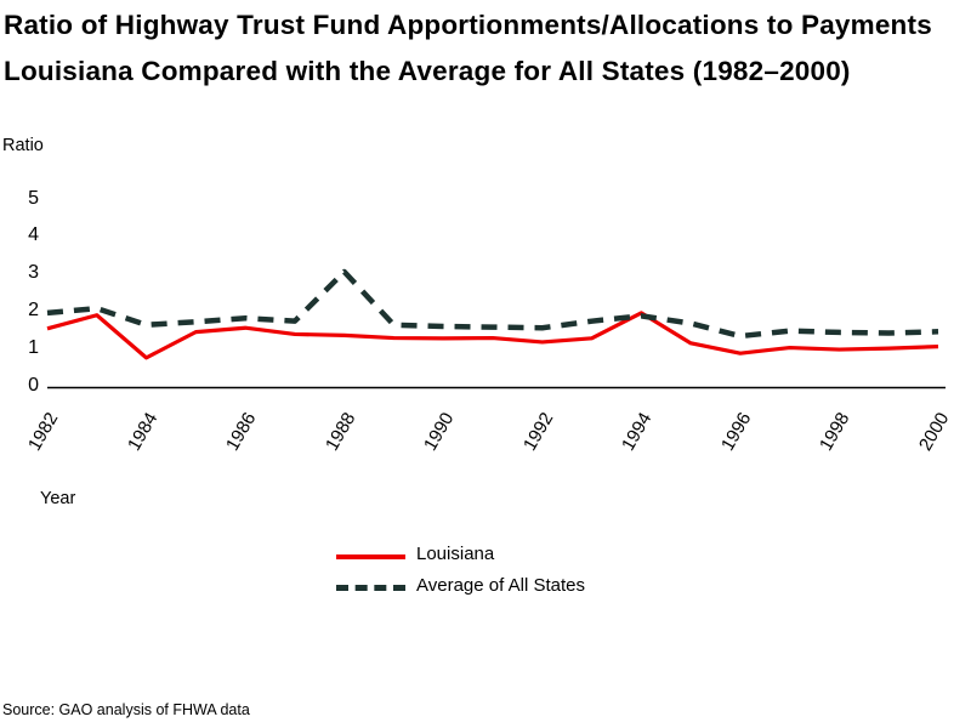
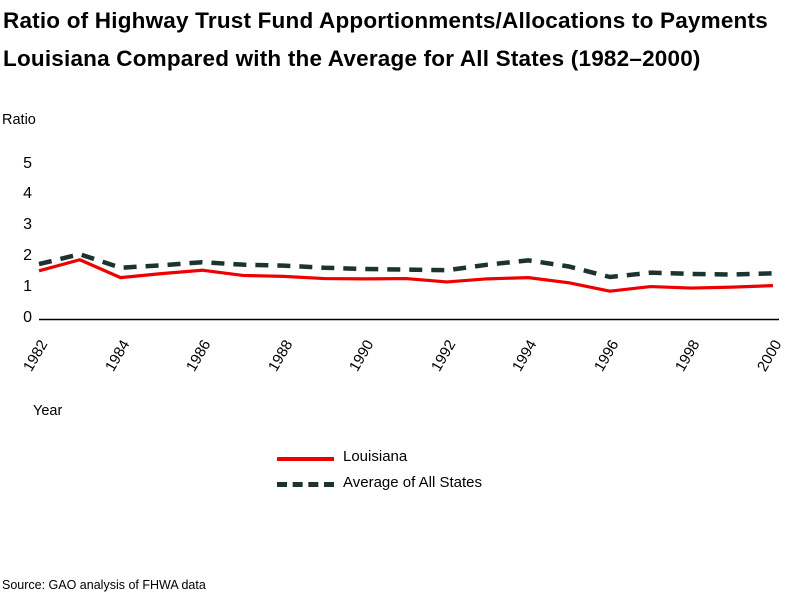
Average of All States/1982: 2.0 -> 1.8
Louisiana/1984: 0.8 -> 1.4
Average of All States/1988: 3.1 -> 1.8
Louisiana/1994: 2.0 -> 1.4
